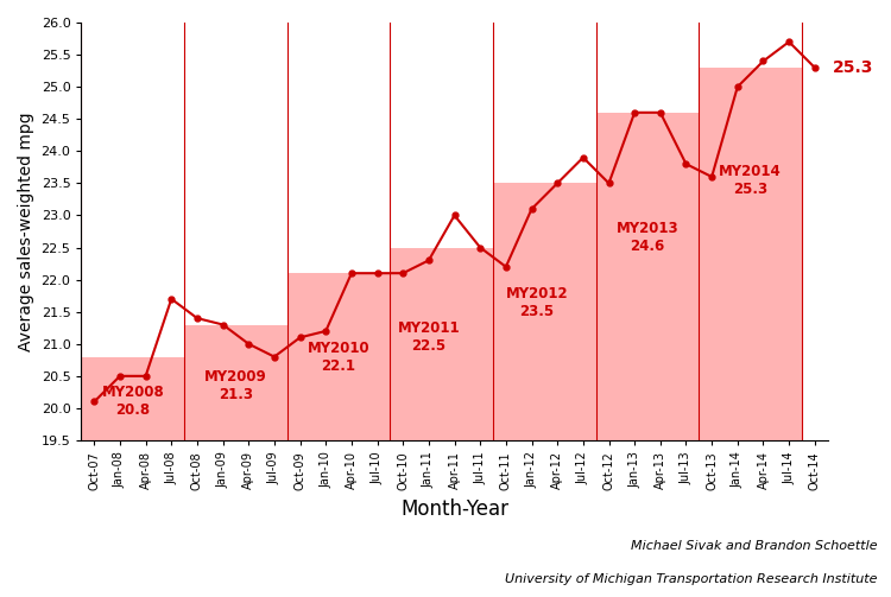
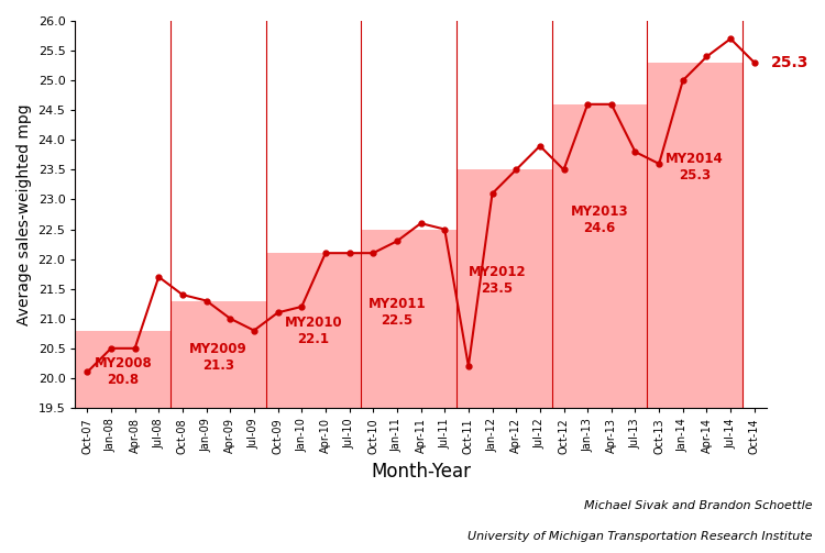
Apr-11: 23.0 -> 22.6
Oct-11: 22.2 -> 20.2
